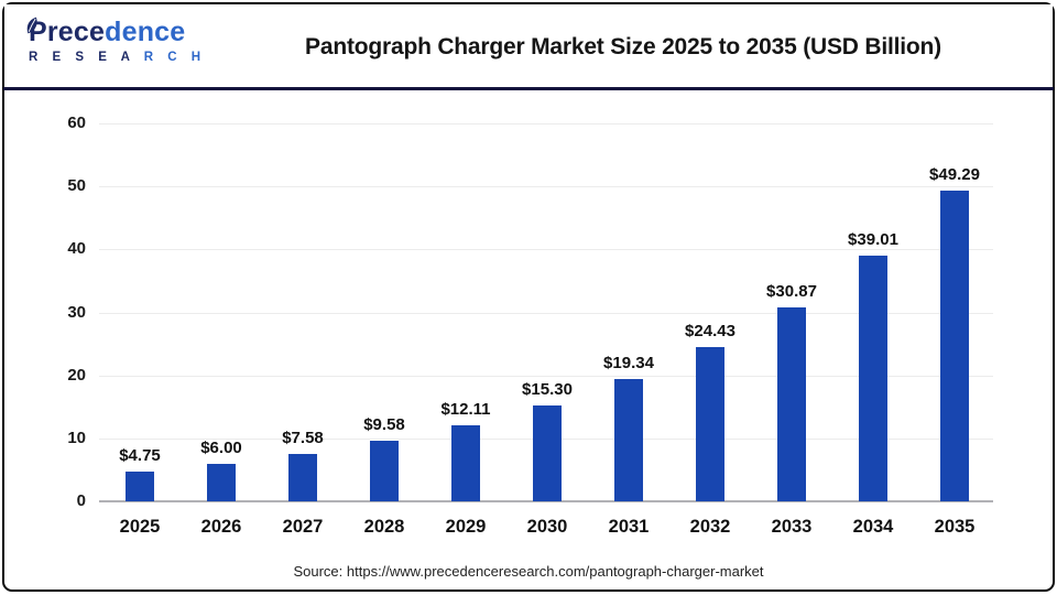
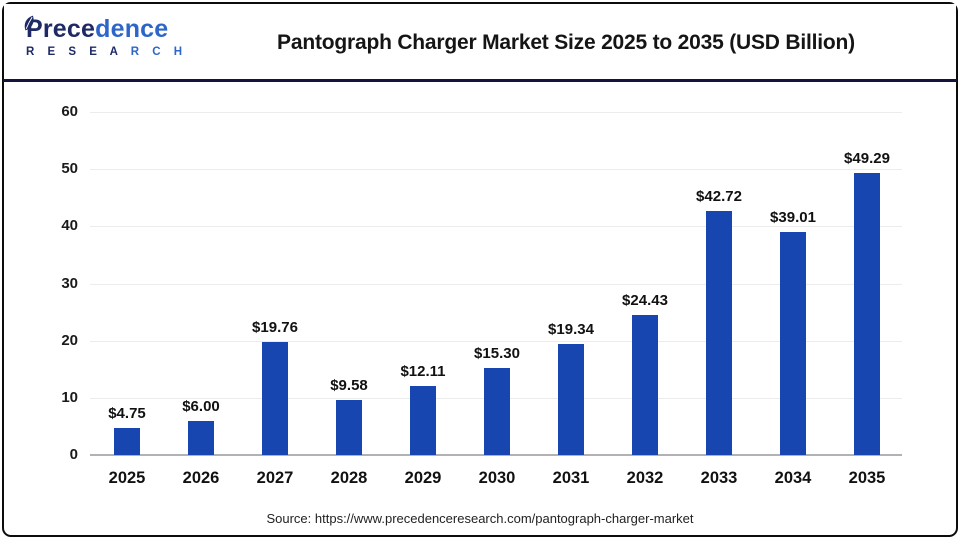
2027: $7.58 -> $19.76
2033: $30.87 -> $42.72
